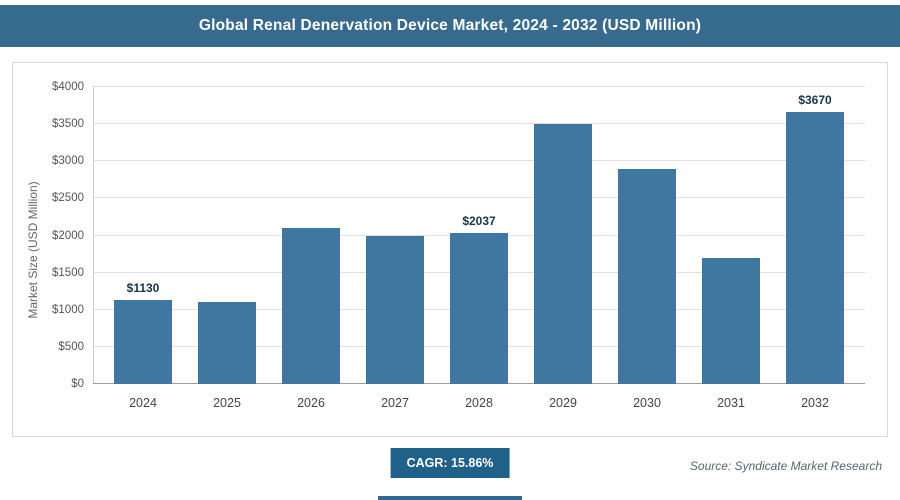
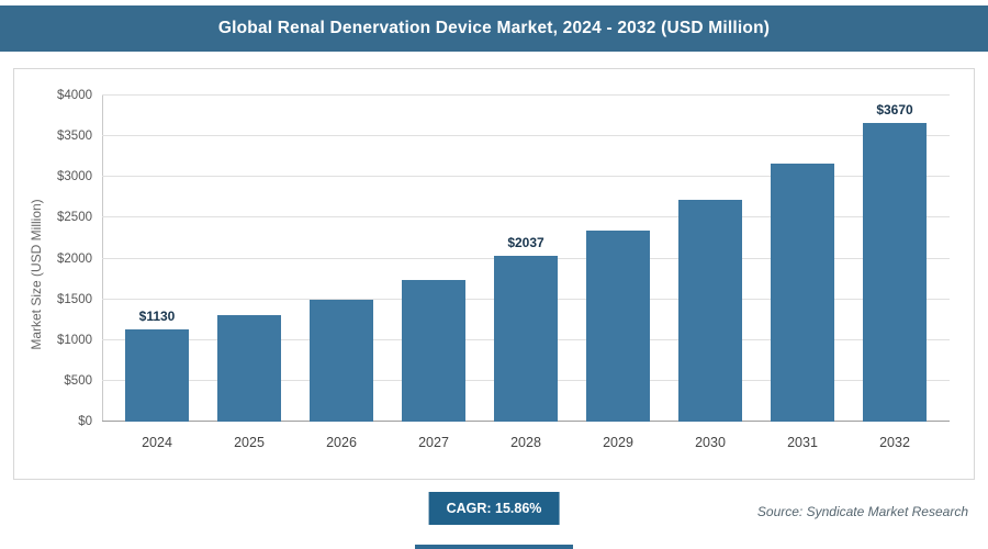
2025: $1100 -> $1300
2026: $2100 -> $1500
2027: $2000 -> $1700
2029: $3500 -> $2400
2030: $2900 -> $2700
2031: $1700 -> $3200
